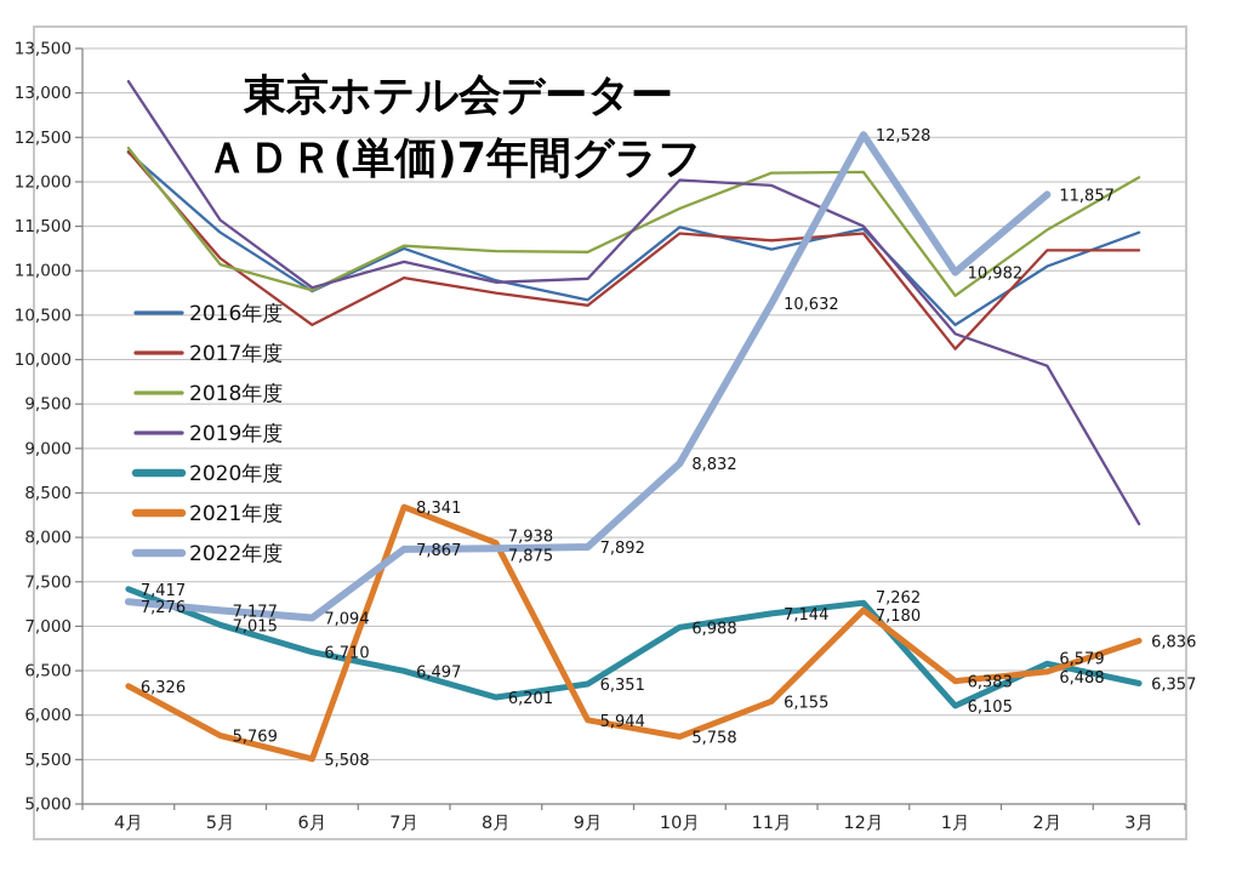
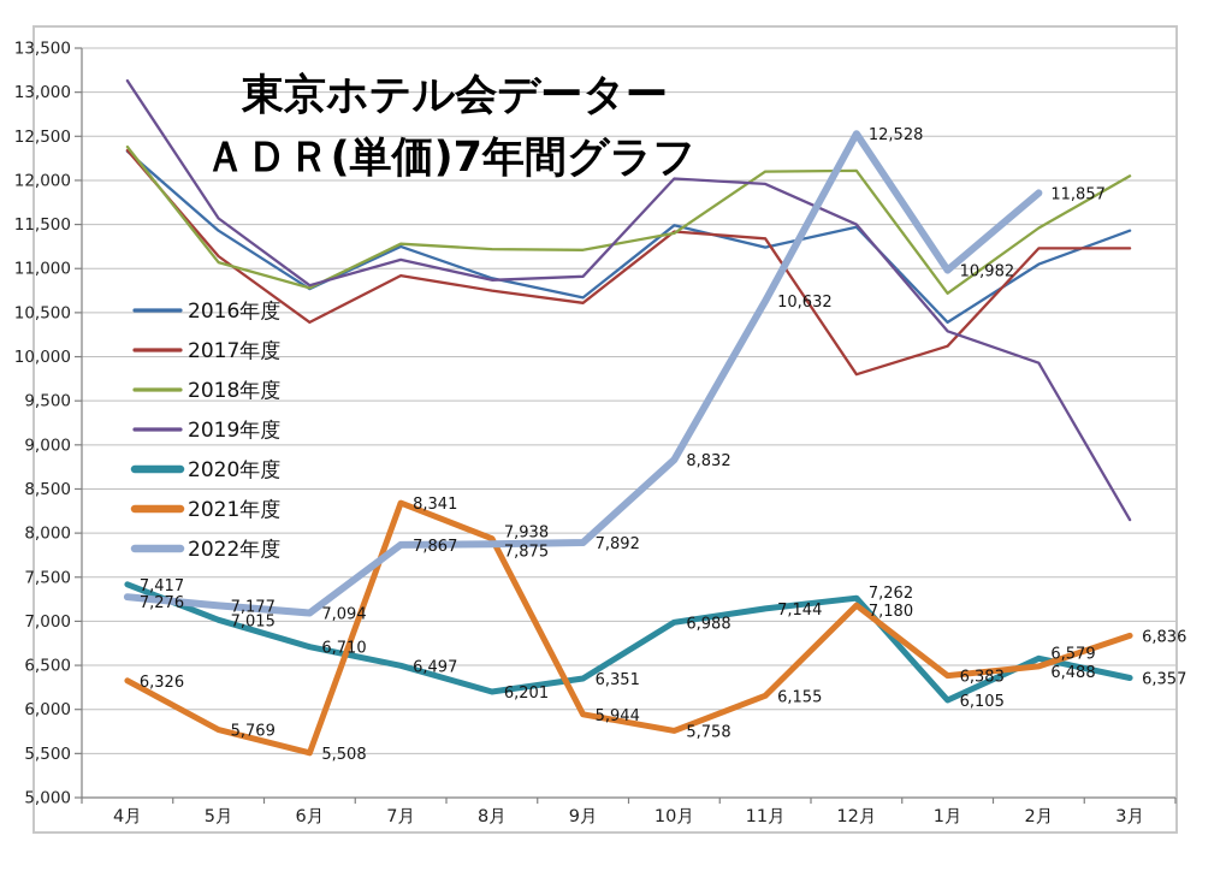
2018年度/10月: 11700 -> 11400
2017年度/12月: 11400 -> 9800
